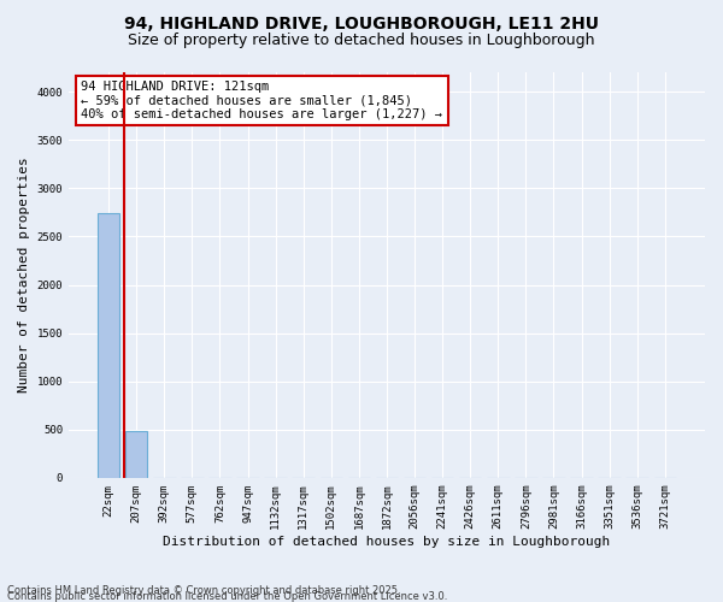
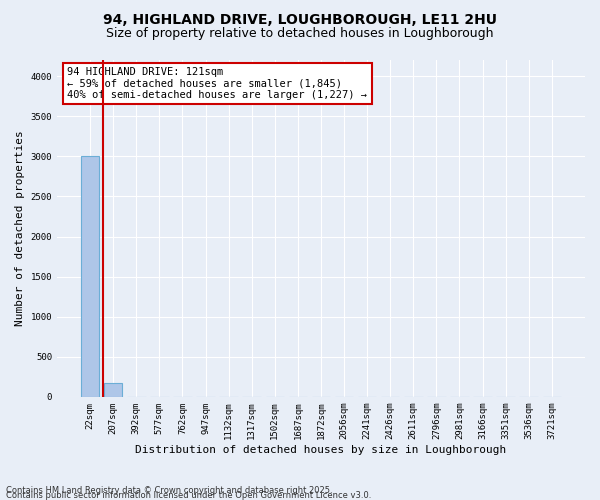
22sqm: 2740 -> 3000
207sqm: 480 -> 180
